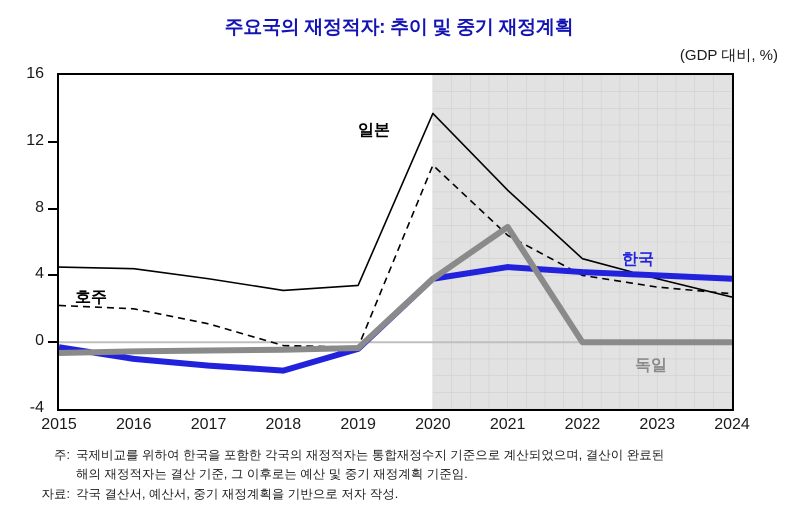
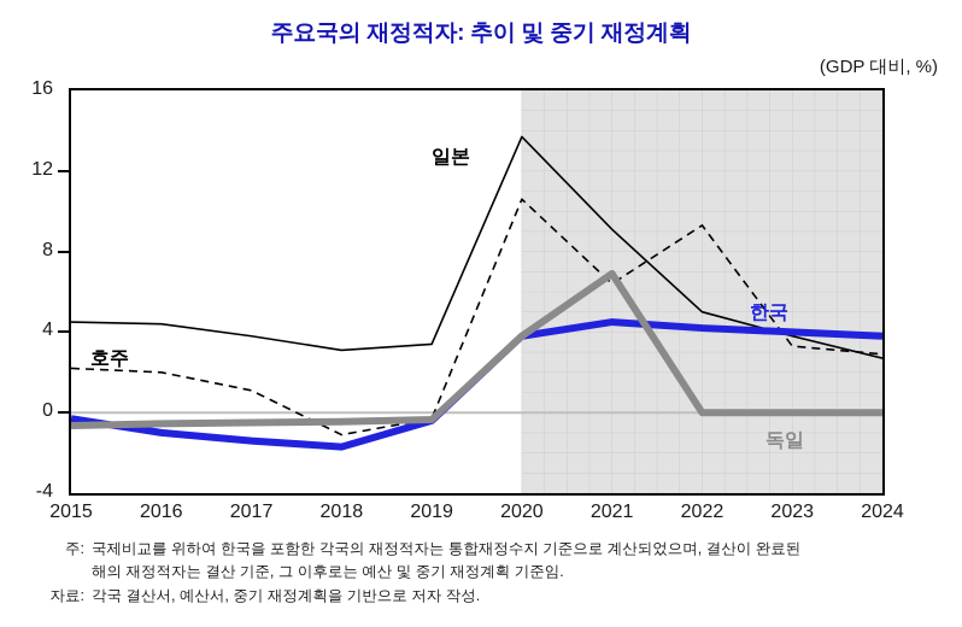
호주/2018: -0.2 -> -1.1
호주/2022: 4.0 -> 9.3
